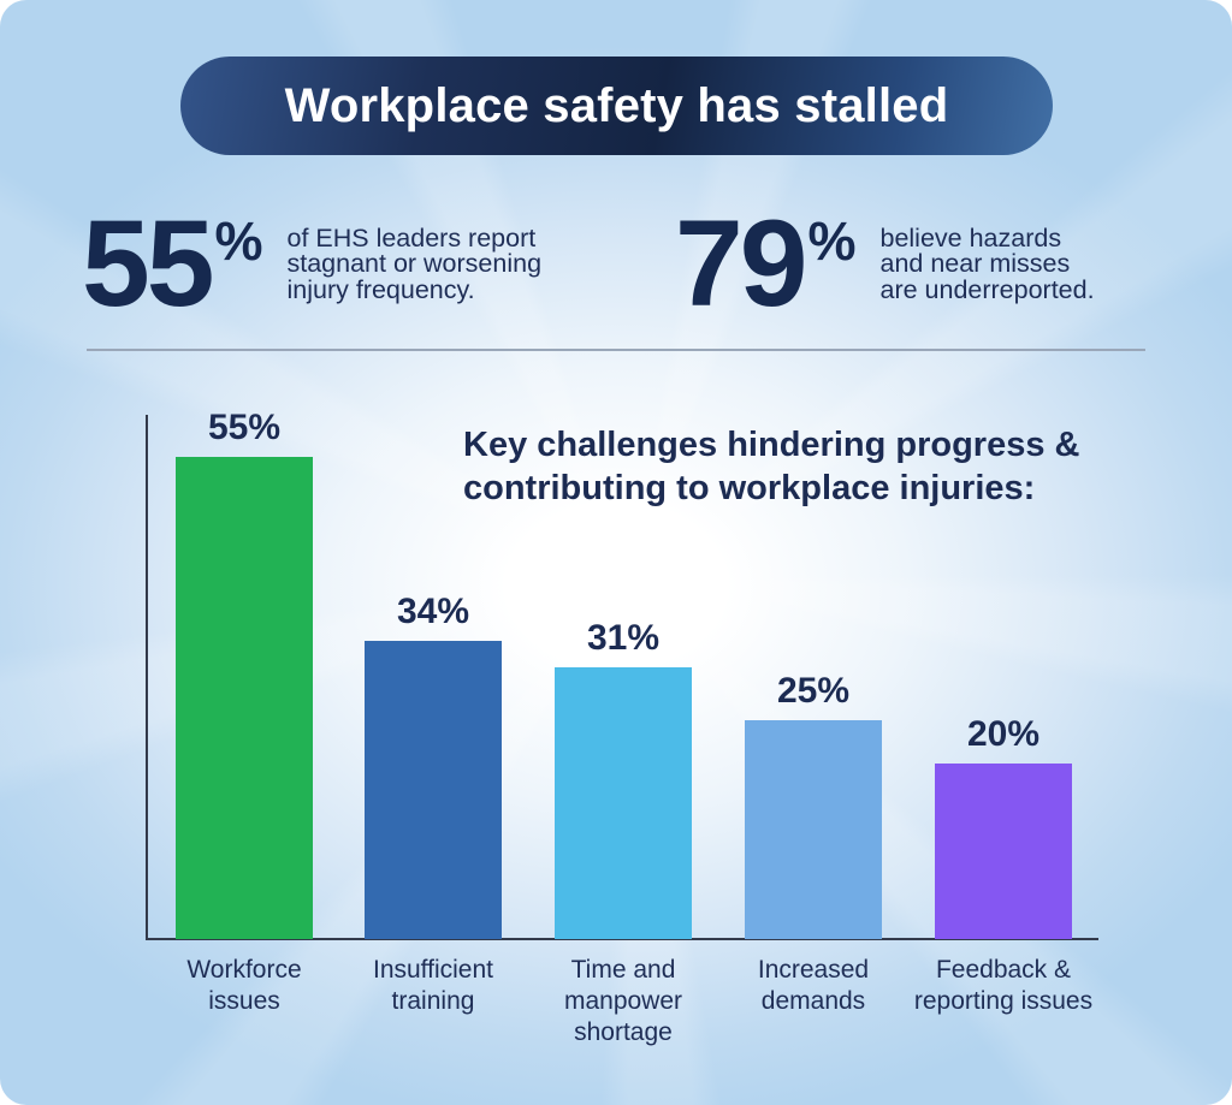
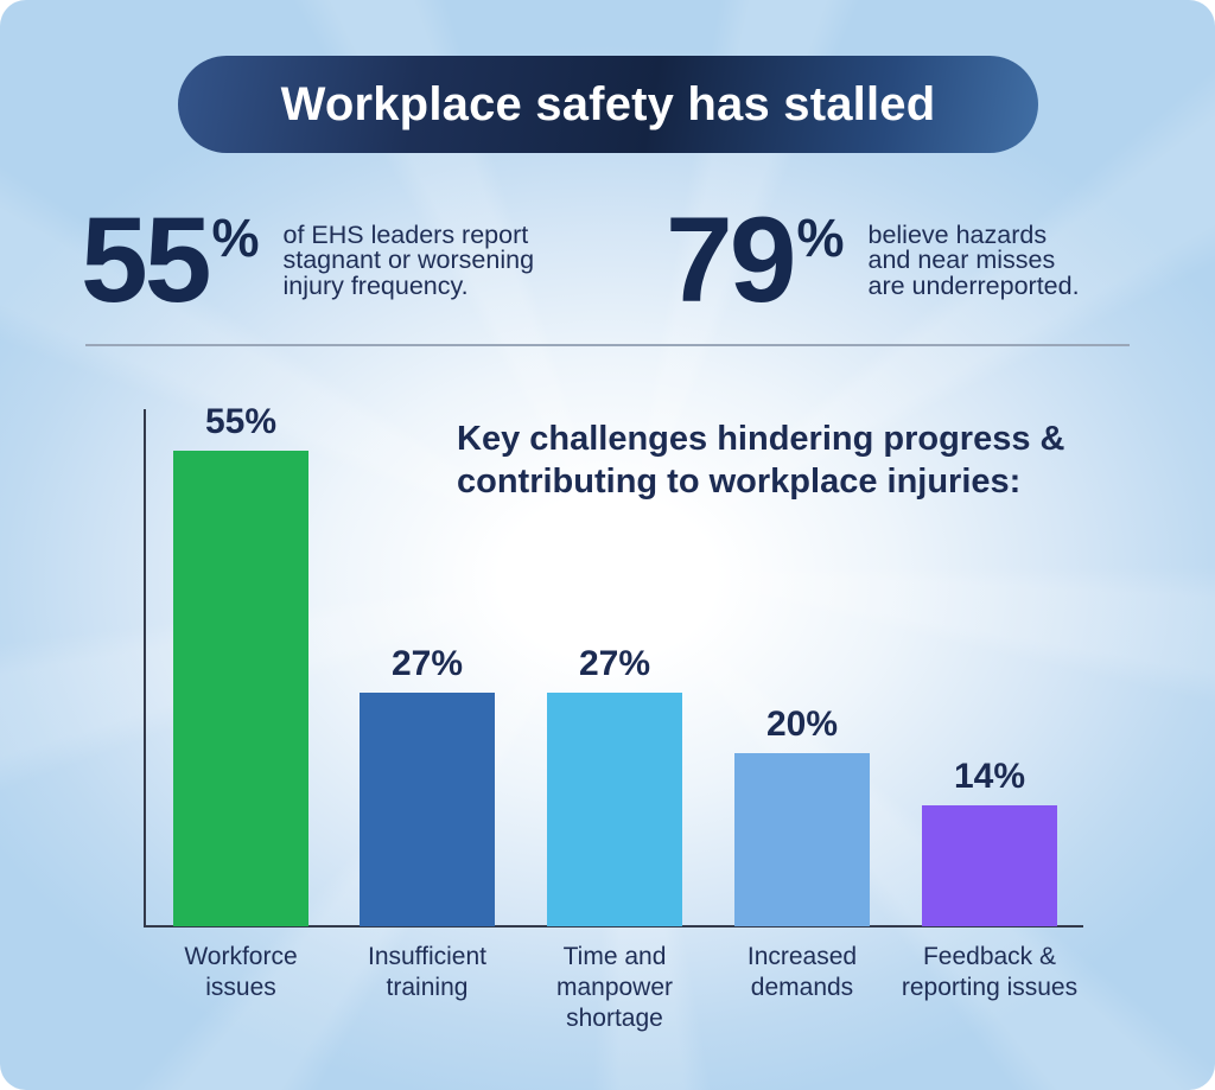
Insufficient training: 34% -> 27%
Time and manpower shortage: 31% -> 27%
Increased demands: 25% -> 20%
Feedback & reporting issues: 20% -> 14%
